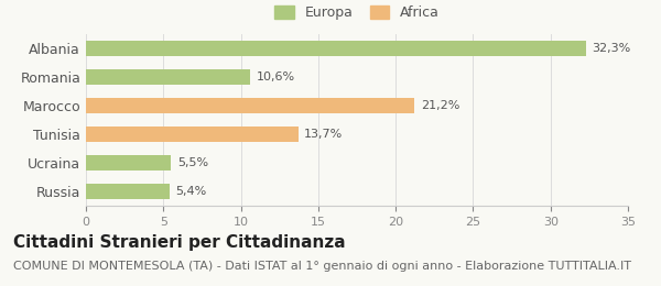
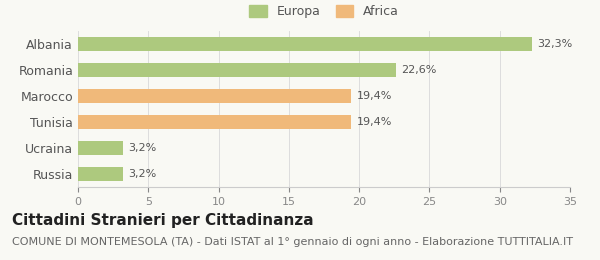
Romania: 10,6% -> 22,6%
Marocco: 21,2% -> 19,4%
Tunisia: 13,7% -> 19,4%
Ucraina: 5,5% -> 3,2%
Russia: 5,4% -> 3,2%
